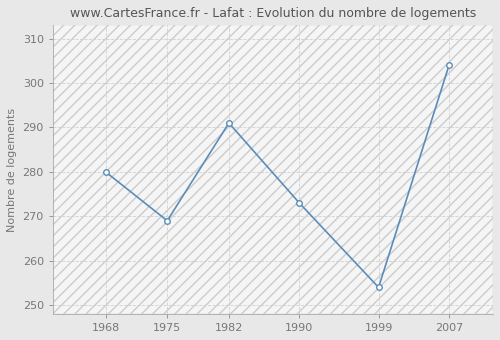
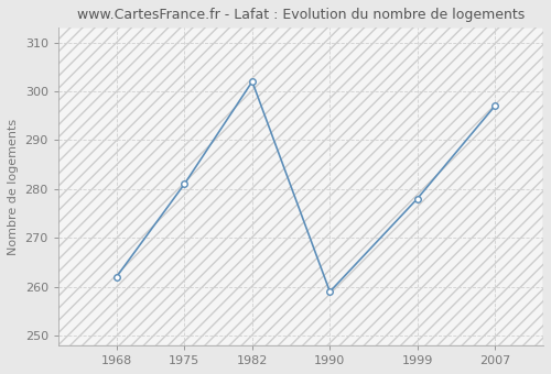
1968: 280 -> 262
1975: 269 -> 281
1982: 291 -> 302
1990: 273 -> 259
1999: 254 -> 278
2007: 304 -> 297
